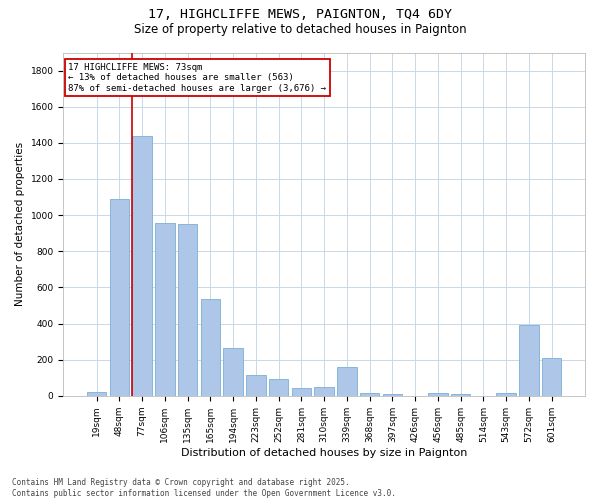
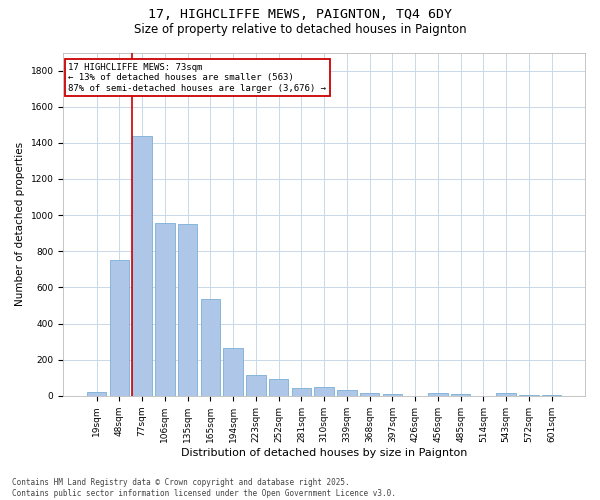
48sqm: 1090 -> 750
339sqm: 160 -> 30
572sqm: 390 -> 0
601sqm: 210 -> 0
